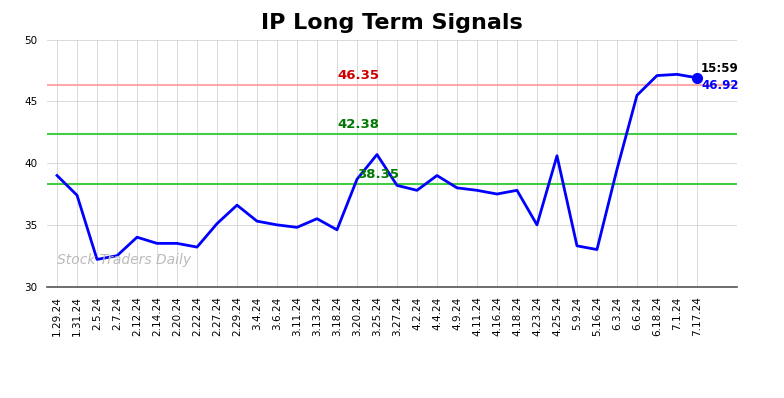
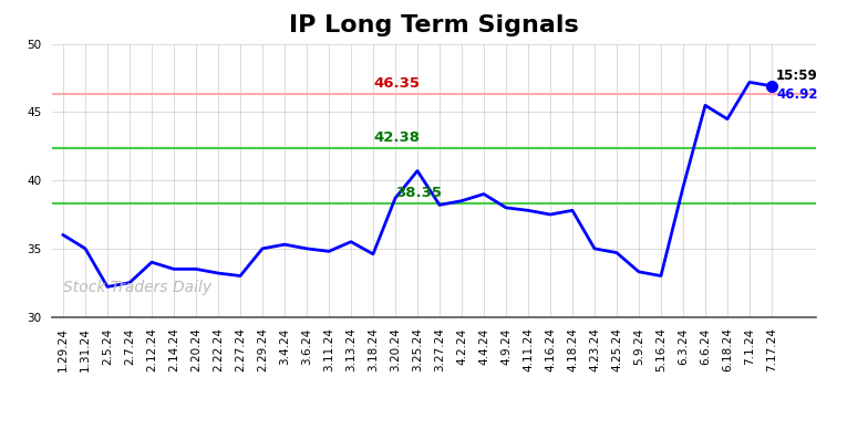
1.29.24: 39.0 -> 36.0
1.31.24: 37.4 -> 35.0
2.27.24: 35.1 -> 33.0
2.29.24: 36.6 -> 35.0
4.2.24: 37.8 -> 38.5
4.25.24: 40.6 -> 34.7
6.18.24: 47.1 -> 44.5
